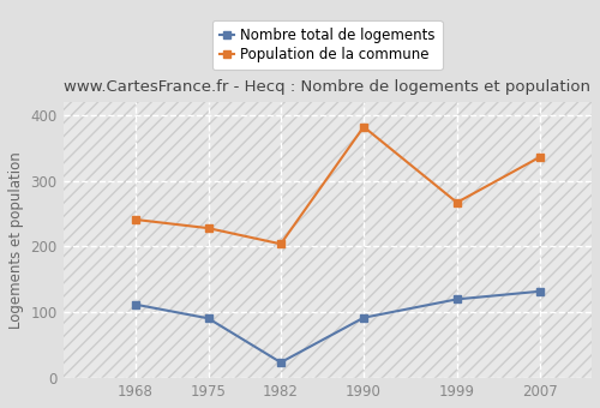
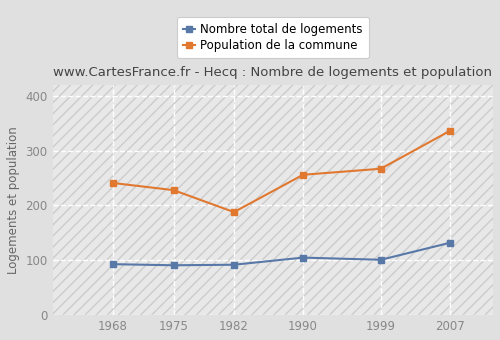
Nombre total de logements/1968: 112 -> 93
Nombre total de logements/1982: 24 -> 92
Population de la commune/1982: 204 -> 188
Nombre total de logements/1990: 92 -> 105
Population de la commune/1990: 382 -> 256
Nombre total de logements/1999: 120 -> 101
